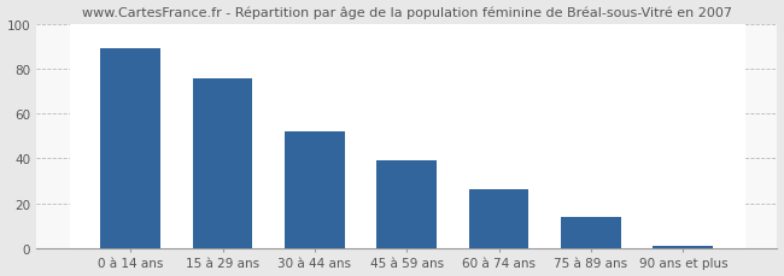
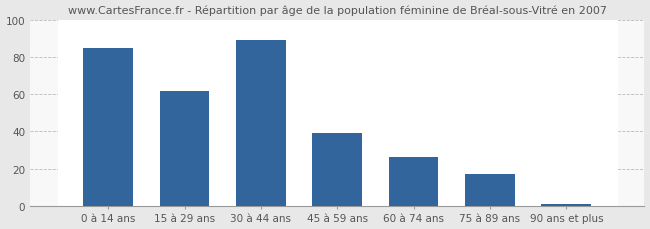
0 à 14 ans: 89 -> 85
15 à 29 ans: 76 -> 62
30 à 44 ans: 52 -> 89
75 à 89 ans: 14 -> 17
